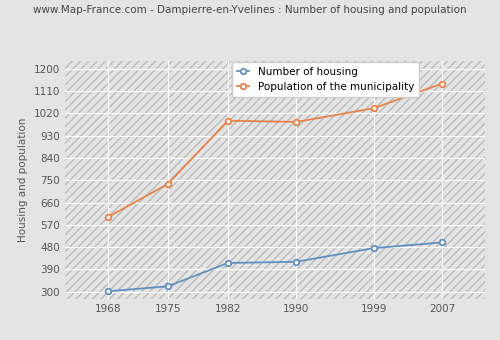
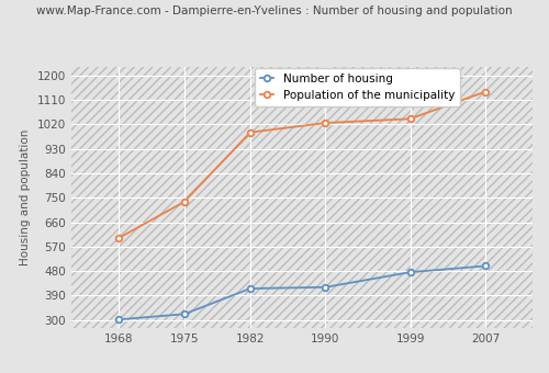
Population of the municipality/1990: 985 -> 1025
